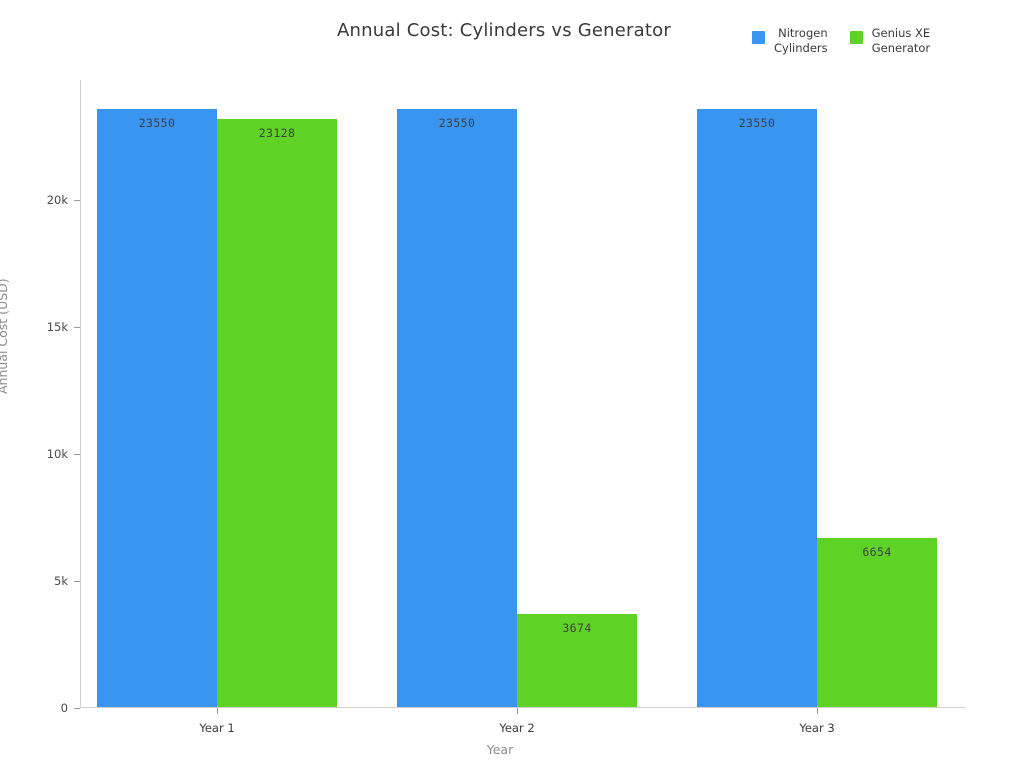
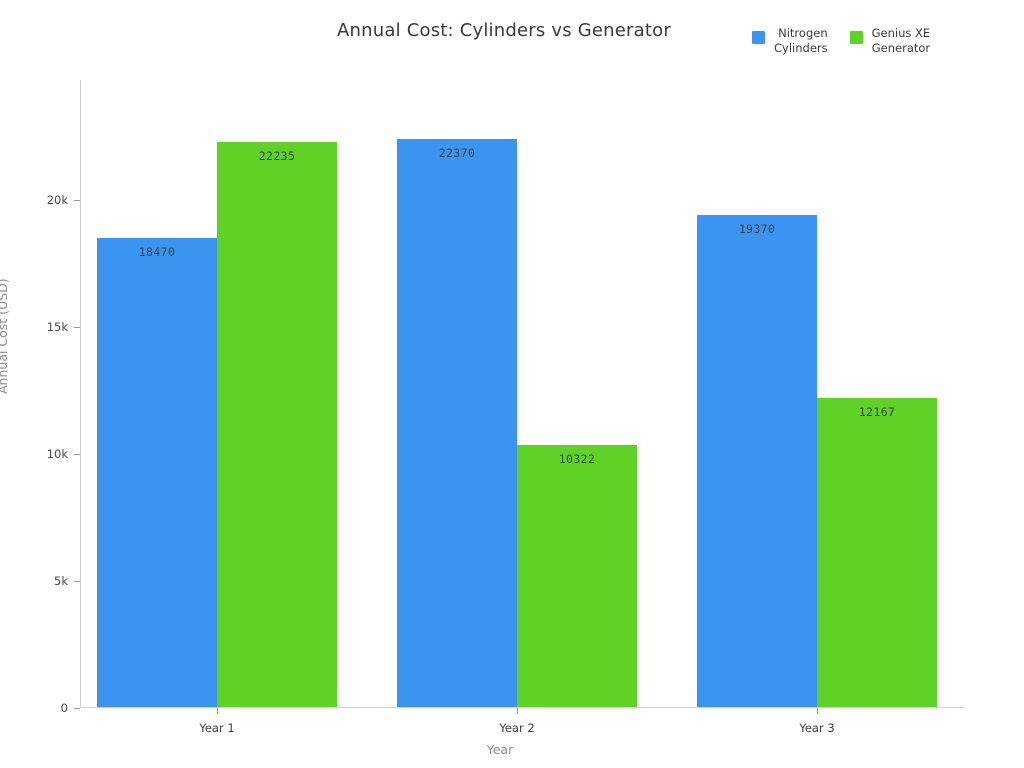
Nitrogen Cylinders/Year 1: 23550 -> 18470
Genius XE Generator/Year 1: 23128 -> 22235
Nitrogen Cylinders/Year 2: 23550 -> 22370
Genius XE Generator/Year 2: 3674 -> 10322
Nitrogen Cylinders/Year 3: 23550 -> 19370
Genius XE Generator/Year 3: 6654 -> 12167
